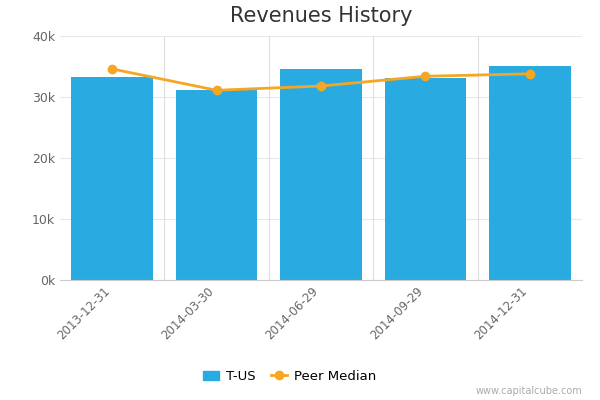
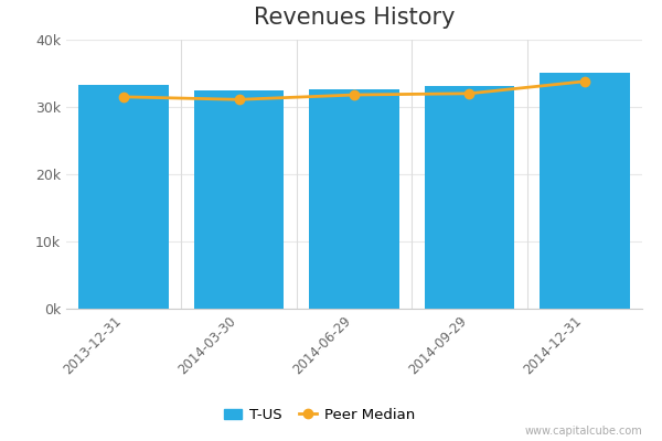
Peer Median/2013-12-31: 34.6k -> 31.5k
T-US/2014-03-30: 31.2k -> 32.5k
T-US/2014-06-29: 34.6k -> 32.7k
Peer Median/2014-09-29: 33.4k -> 32.0k
